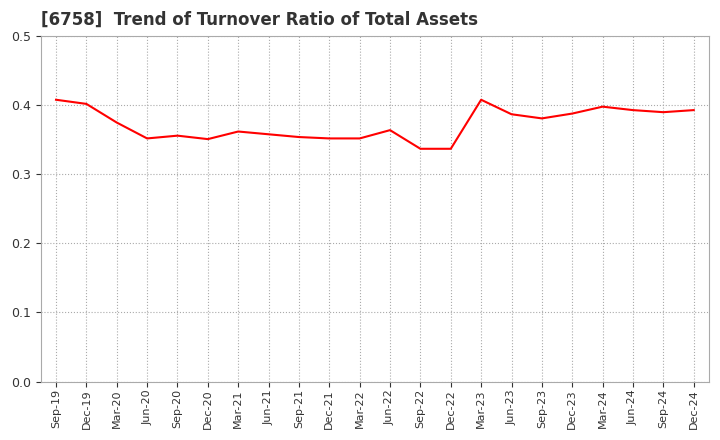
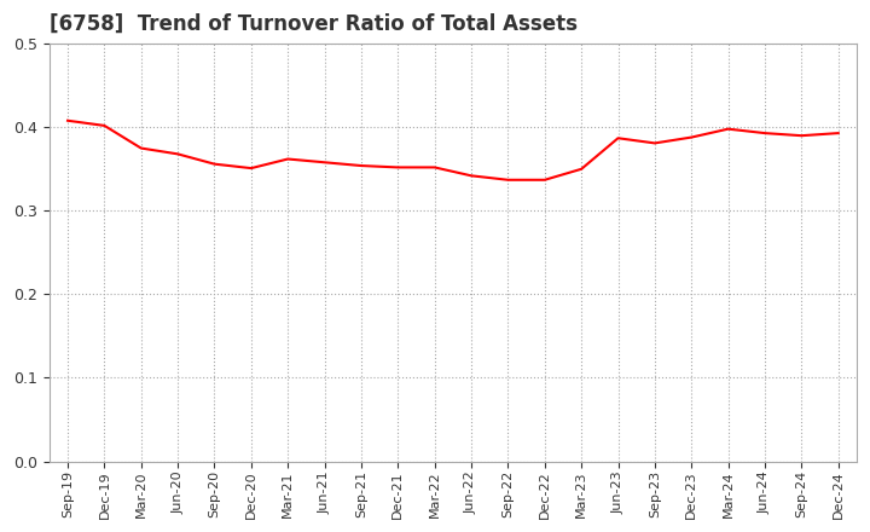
Jun-20: 0.352 -> 0.368
Jun-22: 0.364 -> 0.342
Mar-23: 0.408 -> 0.350
